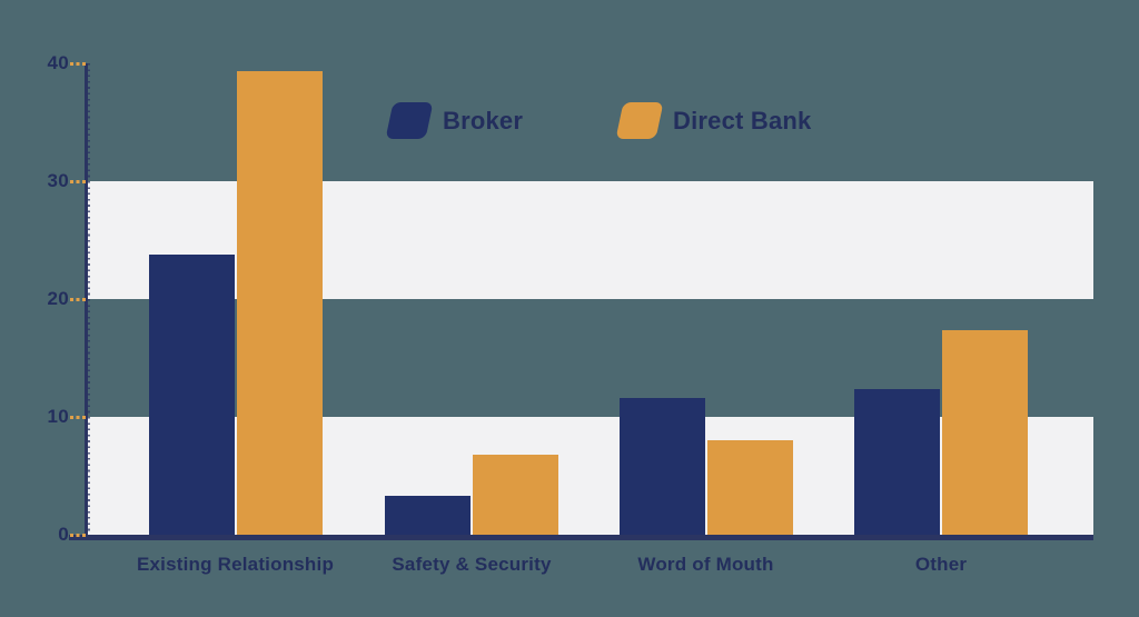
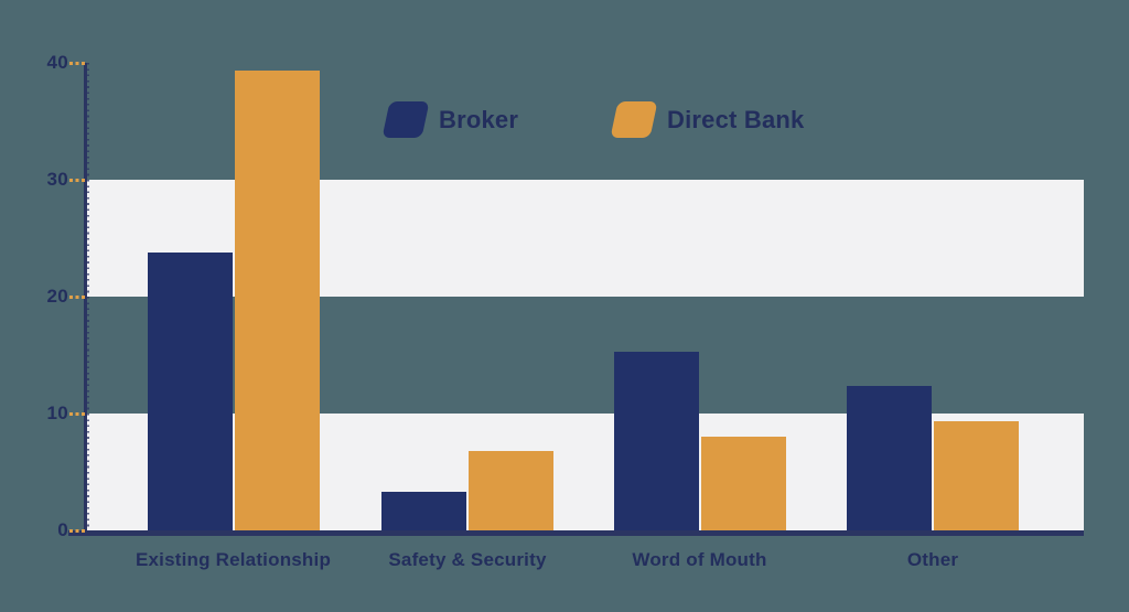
Broker/Word of Mouth: 11.6 -> 15.3
Direct Bank/Other: 17.4 -> 9.3
